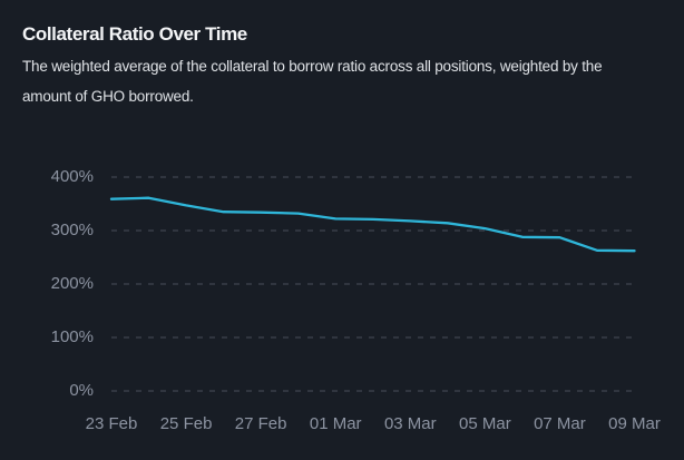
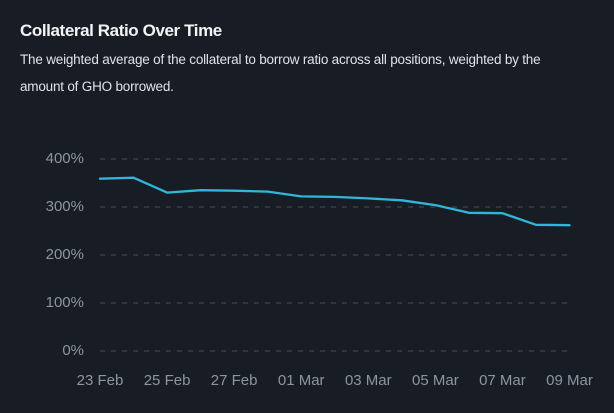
25 Feb: 350% -> 330%
